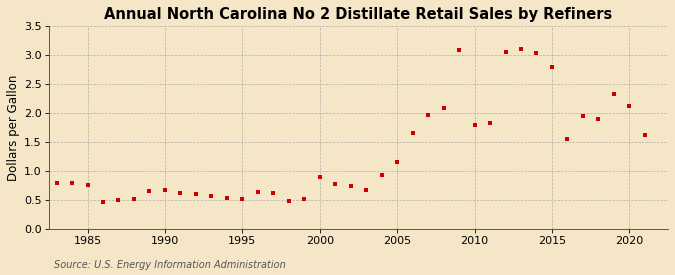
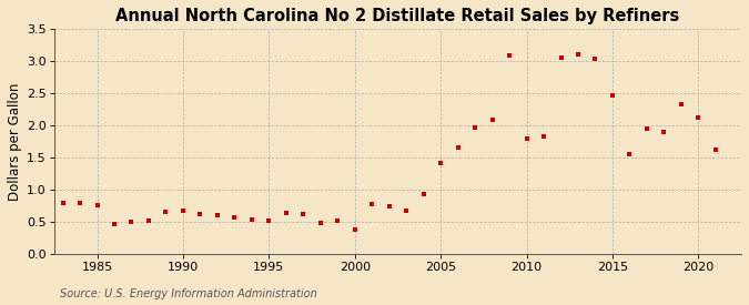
2000: 0.90 -> 0.38
2005: 1.15 -> 1.42
2015: 2.80 -> 2.46
